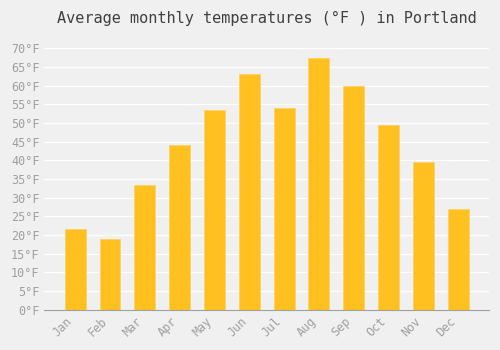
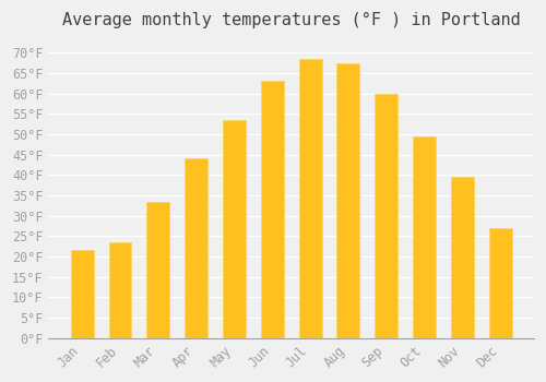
Feb: 19.0°F -> 23.5°F
Jul: 54.0°F -> 68.5°F
